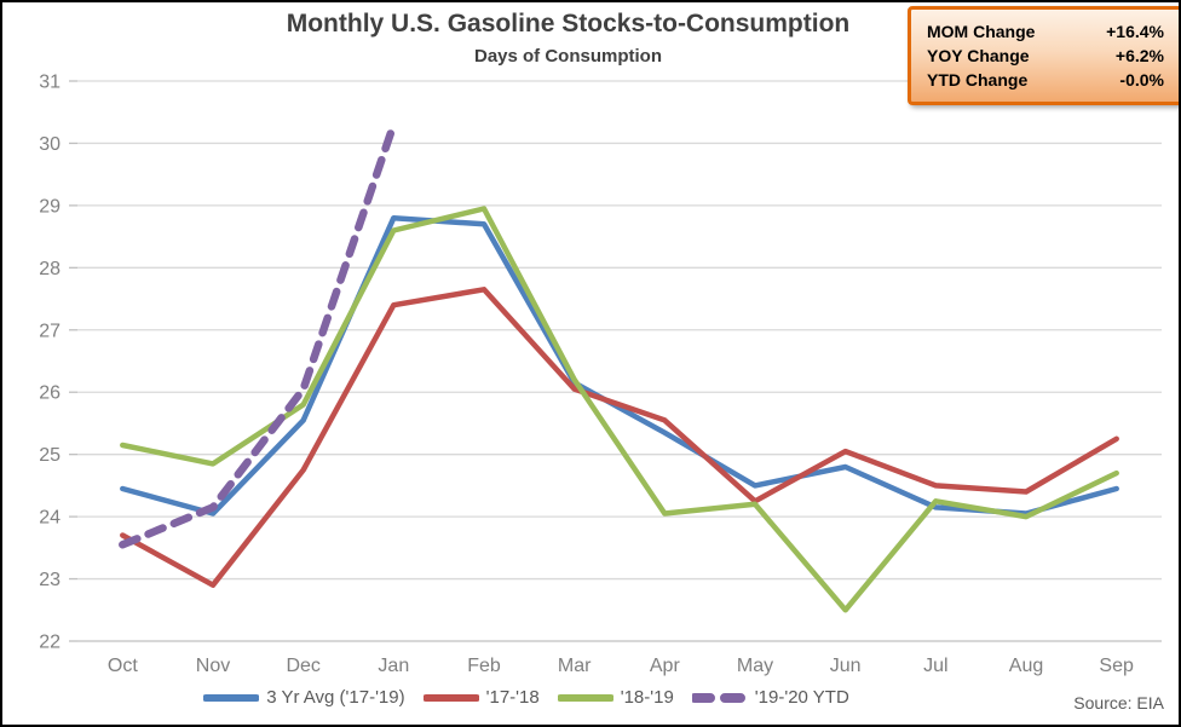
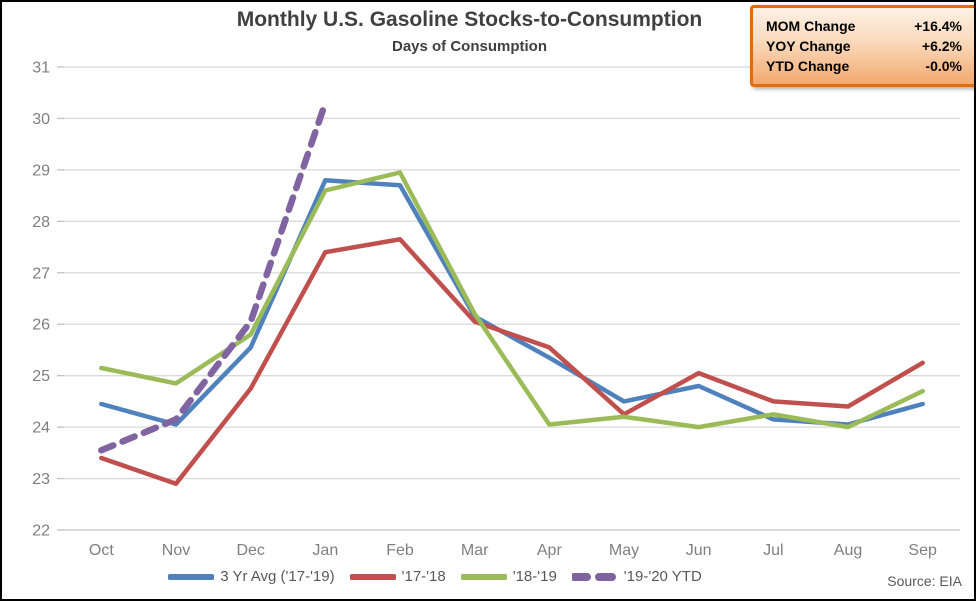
'17-'18/Oct: 23.7 -> 23.4
'18-'19/Jun: 22.5 -> 24.0
